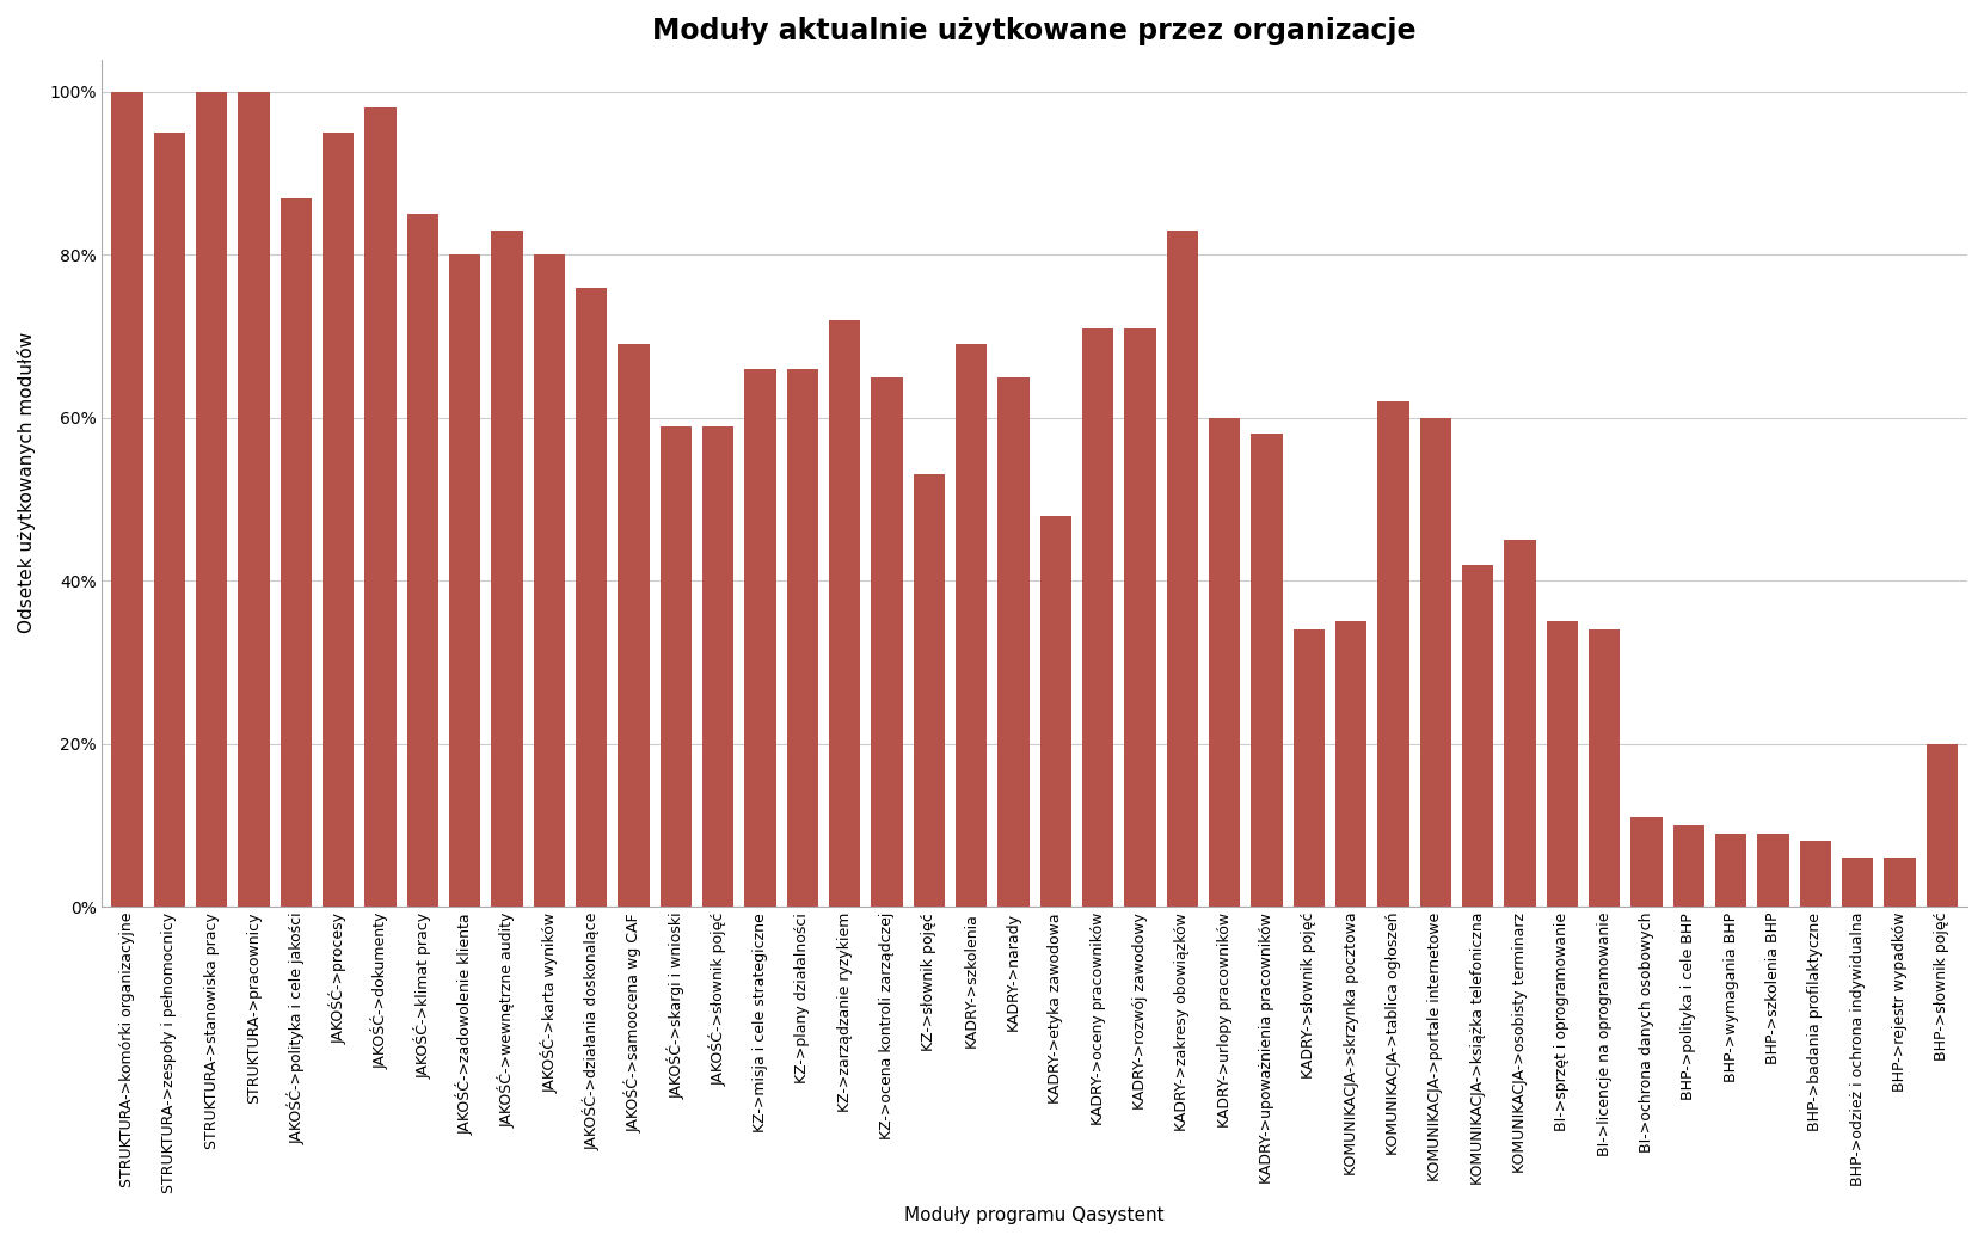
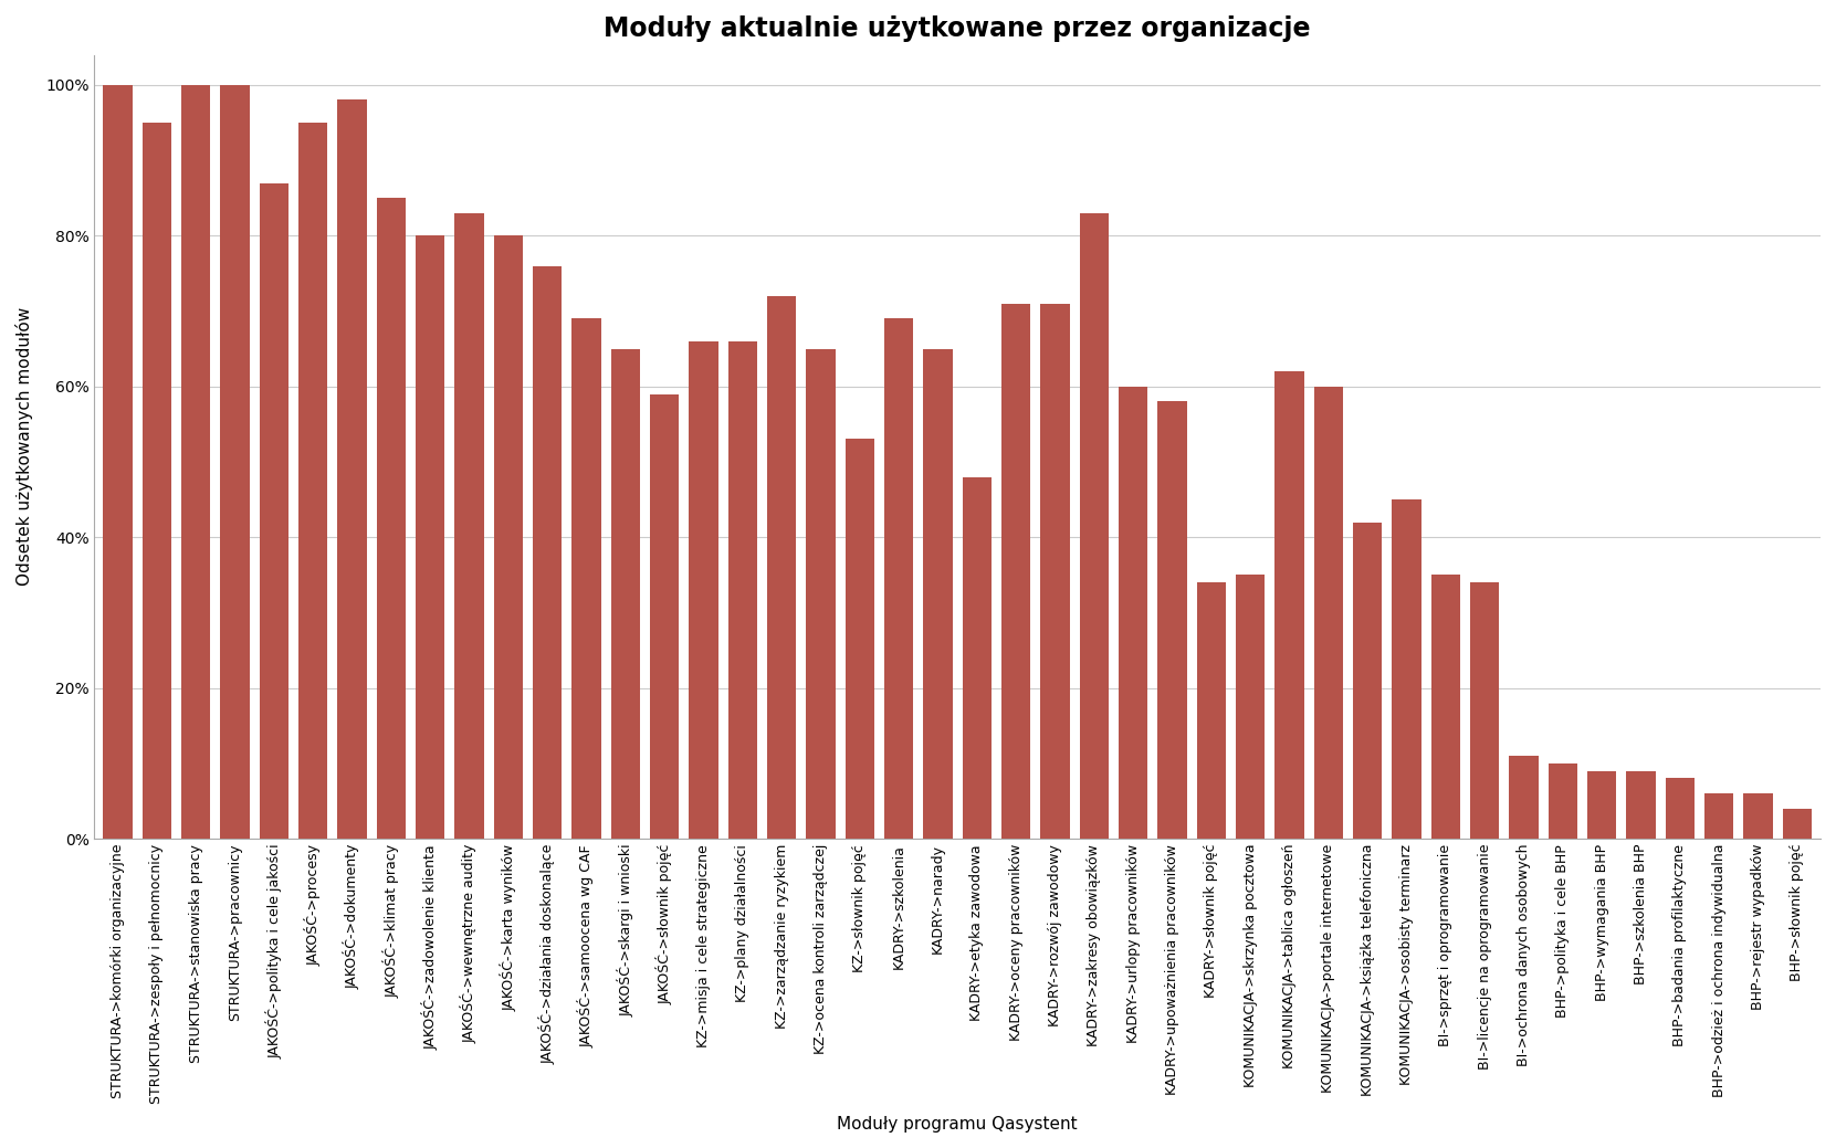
JAKOŚĆ->skargi i wnioski: 59% -> 65%
BHP->słownik pojęć: 20% -> 4%
